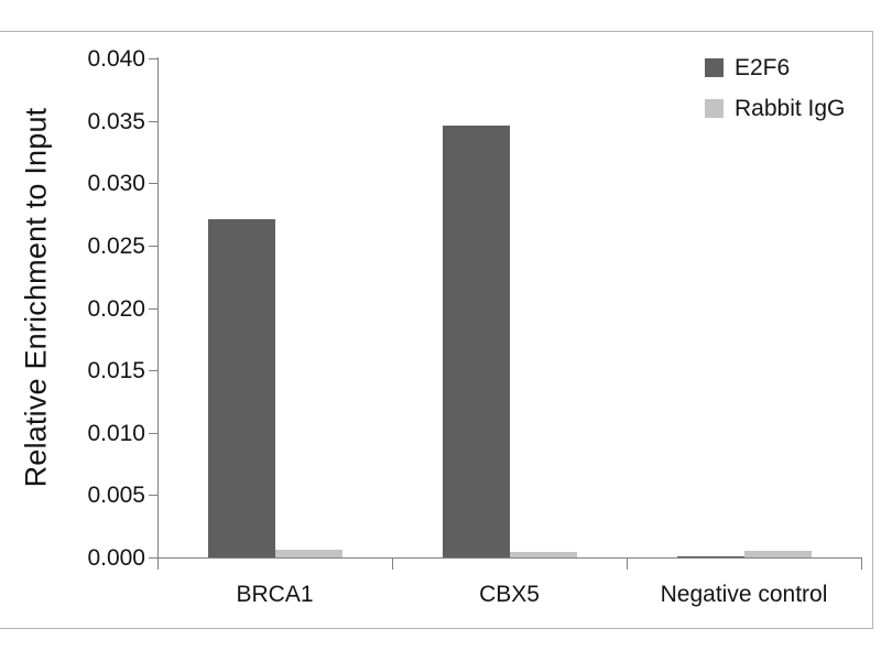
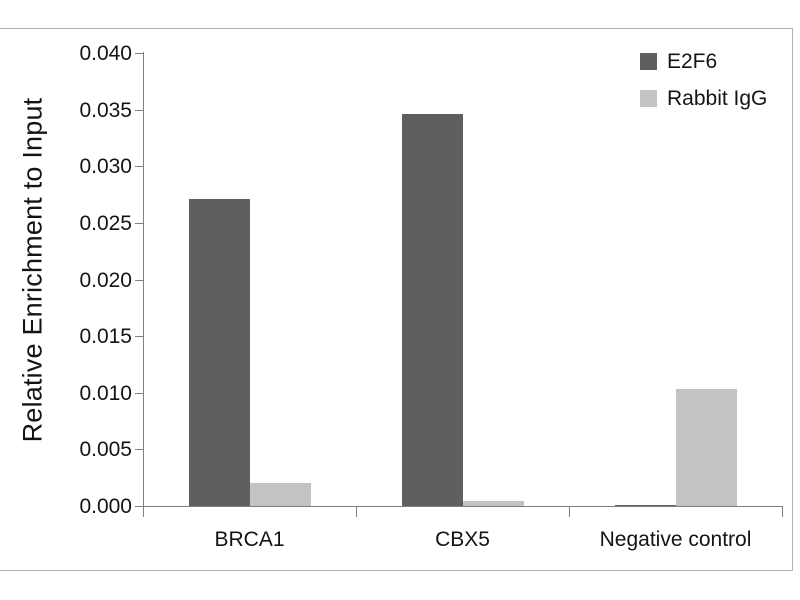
Rabbit IgG/BRCA1: 0.0006 -> 0.0020
Rabbit IgG/Negative control: 0.0005 -> 0.0103
